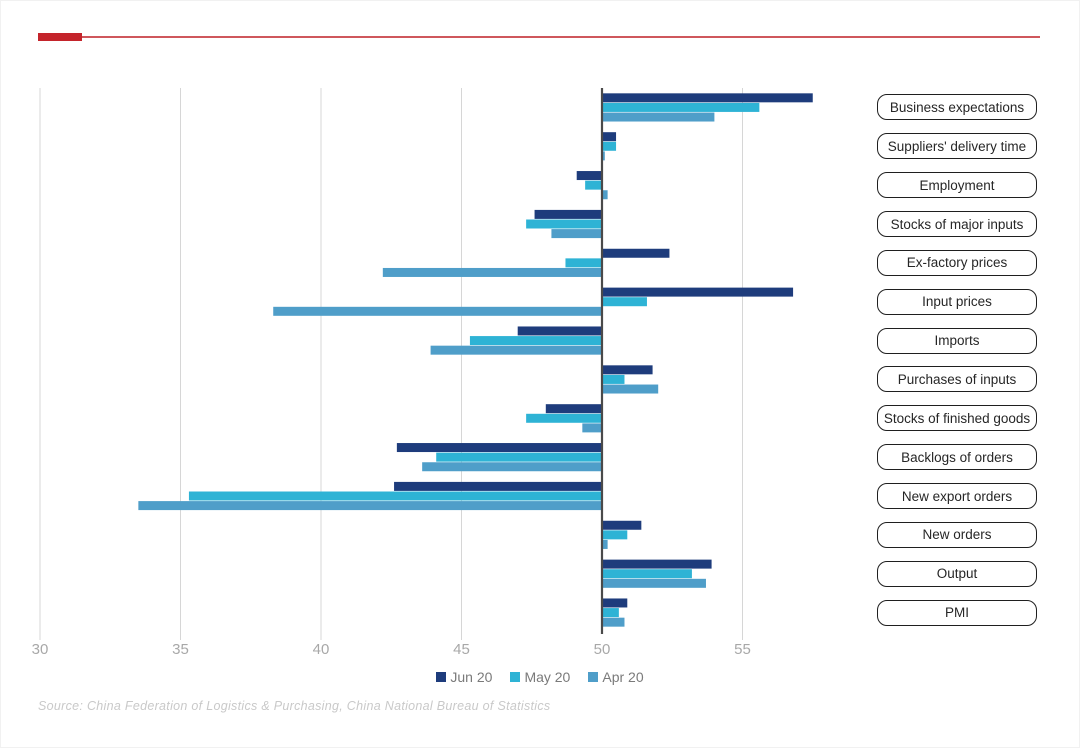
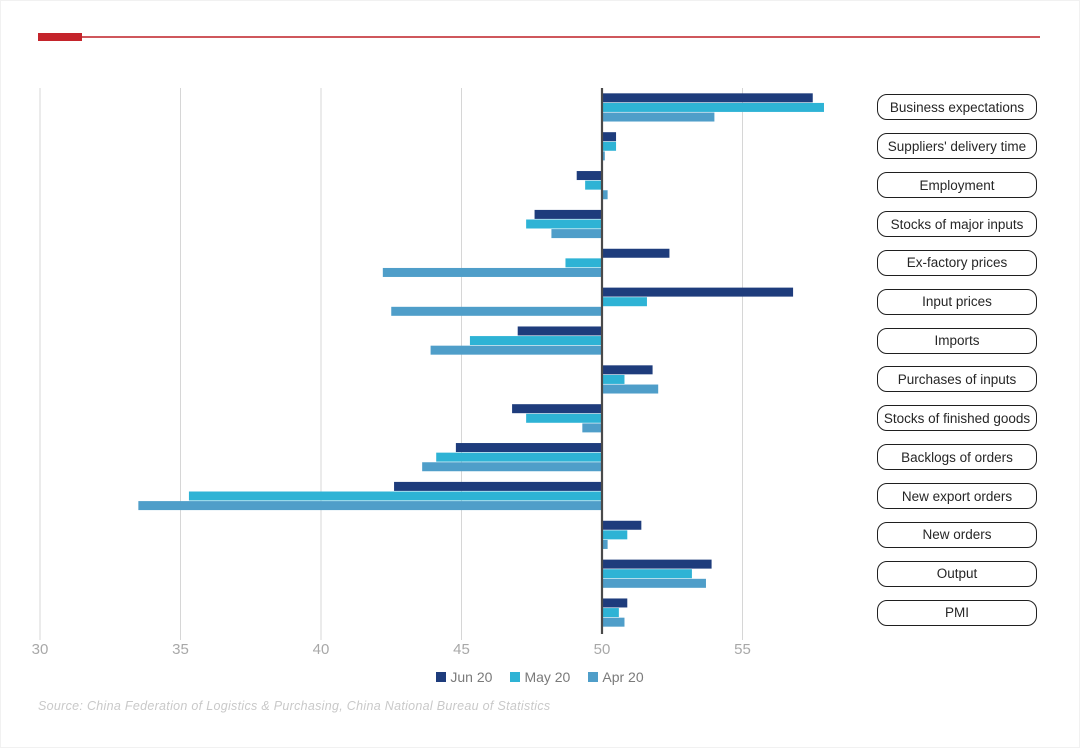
May 20/Business expectations: 55.6 -> 57.9
Apr 20/Input prices: 38.3 -> 42.5
Jun 20/Stocks of finished goods: 48.0 -> 46.8
Jun 20/Backlogs of orders: 42.7 -> 44.8
